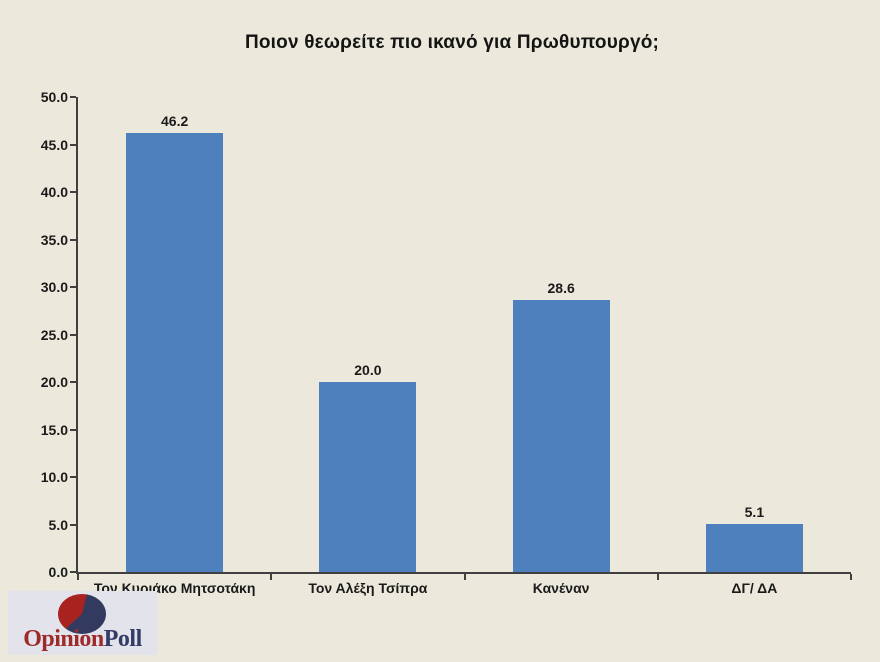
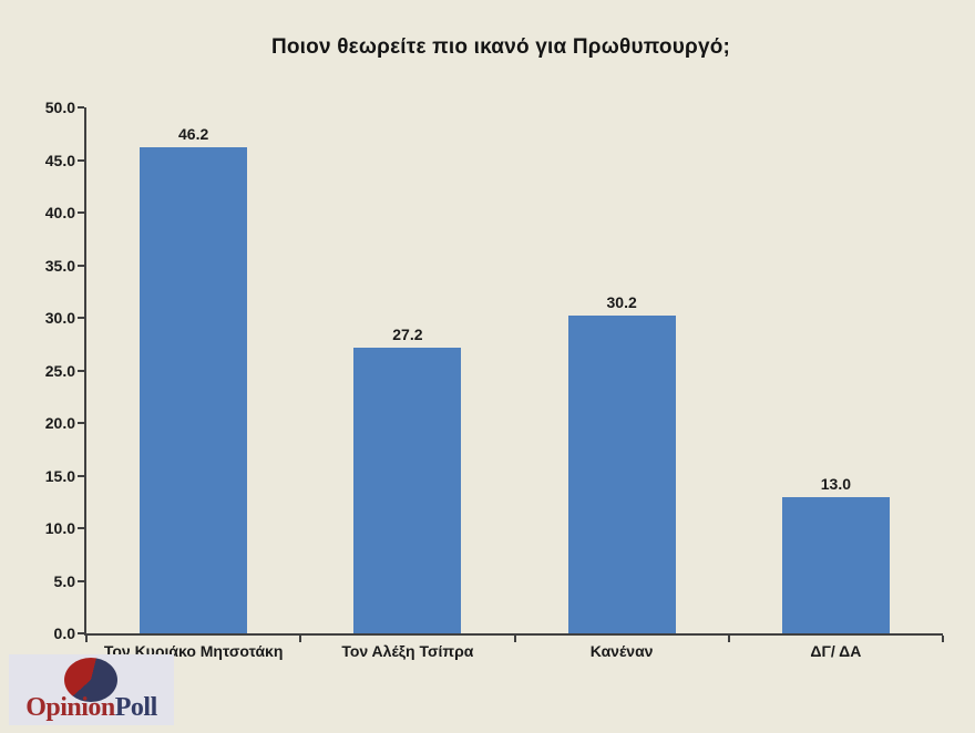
Τον Αλέξη Τσίπρα: 20.0 -> 27.2
Κανέναν: 28.6 -> 30.2
ΔΓ/ ΔΑ: 5.1 -> 13.0
